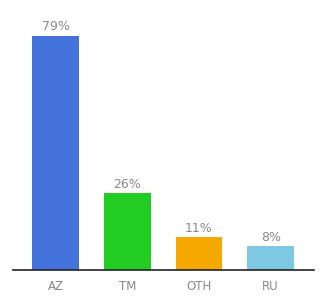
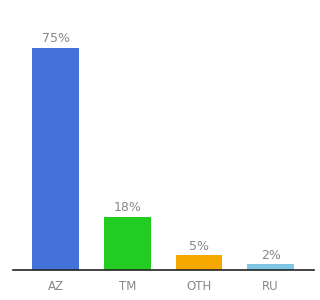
AZ: 79% -> 75%
TM: 26% -> 18%
OTH: 11% -> 5%
RU: 8% -> 2%
